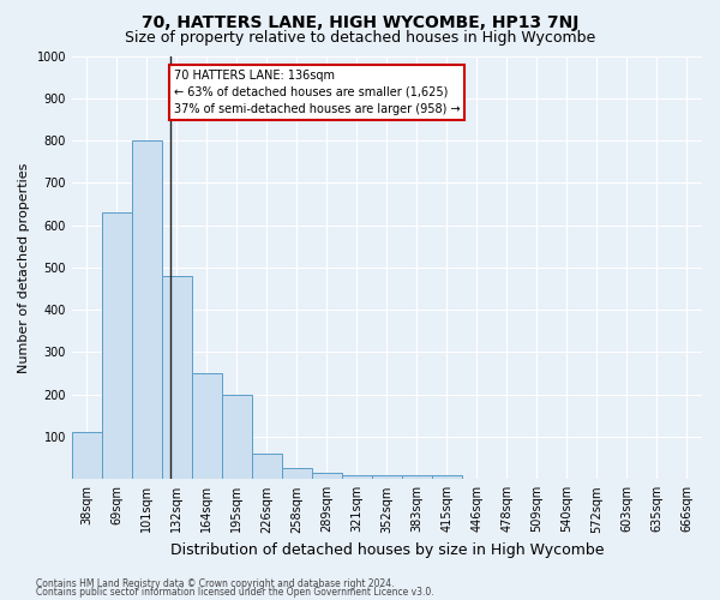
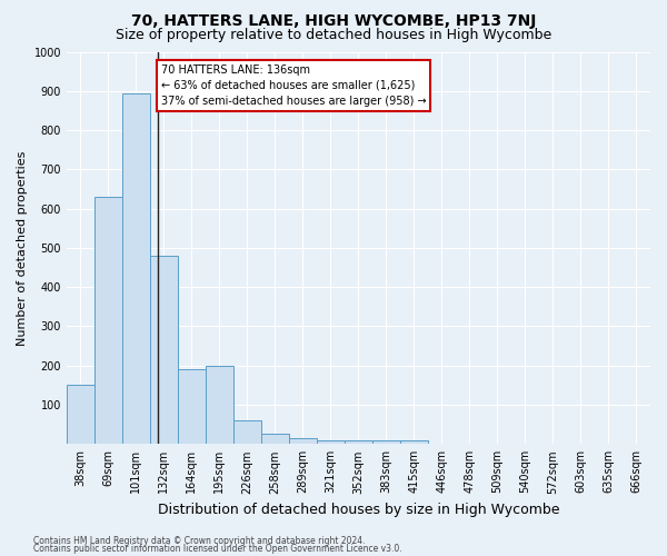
38sqm: 110 -> 150
101sqm: 800 -> 895
164sqm: 250 -> 190
